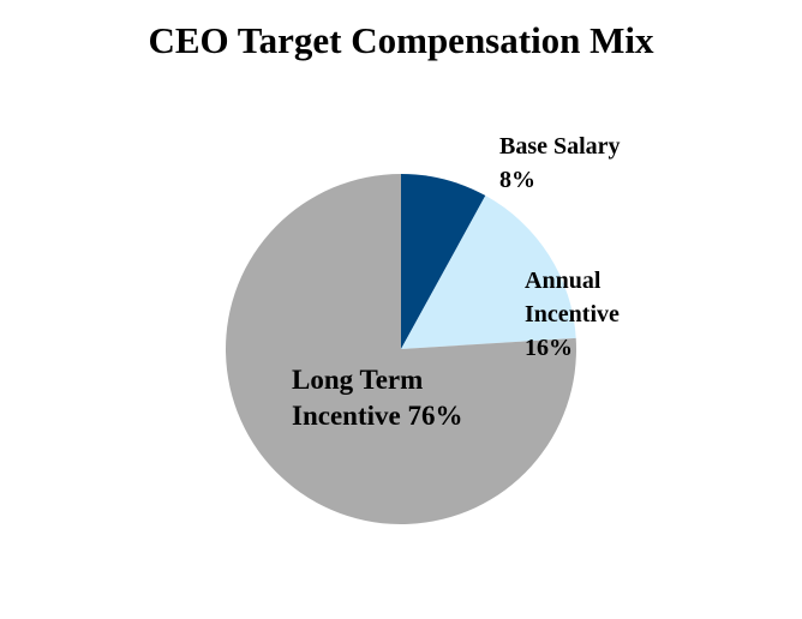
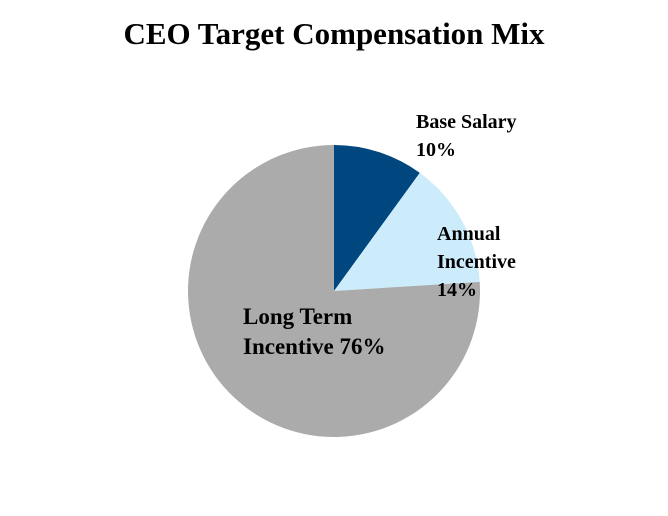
Base Salary: 8% -> 10%
Annual Incentive: 16% -> 14%
